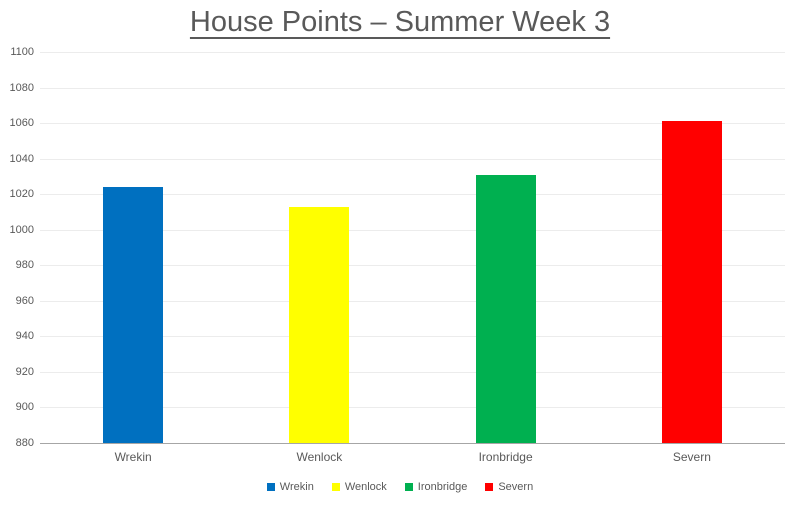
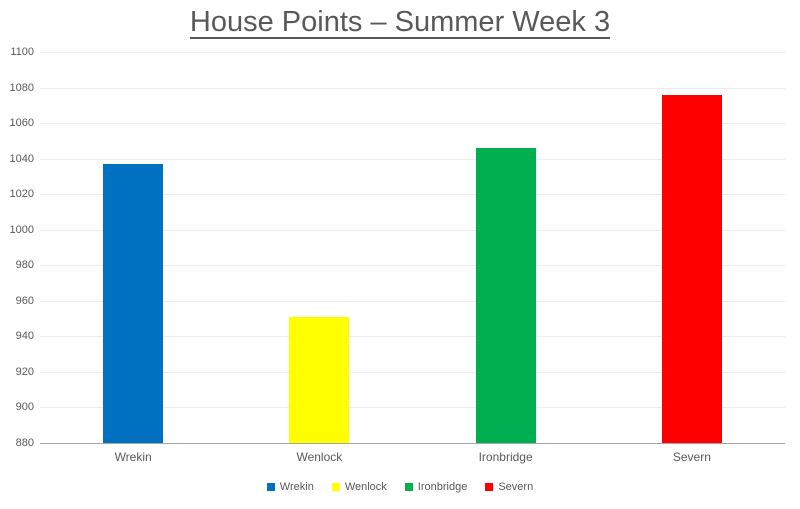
Wrekin: 1024 -> 1037
Wenlock: 1013 -> 951
Ironbridge: 1031 -> 1046
Severn: 1061 -> 1076
